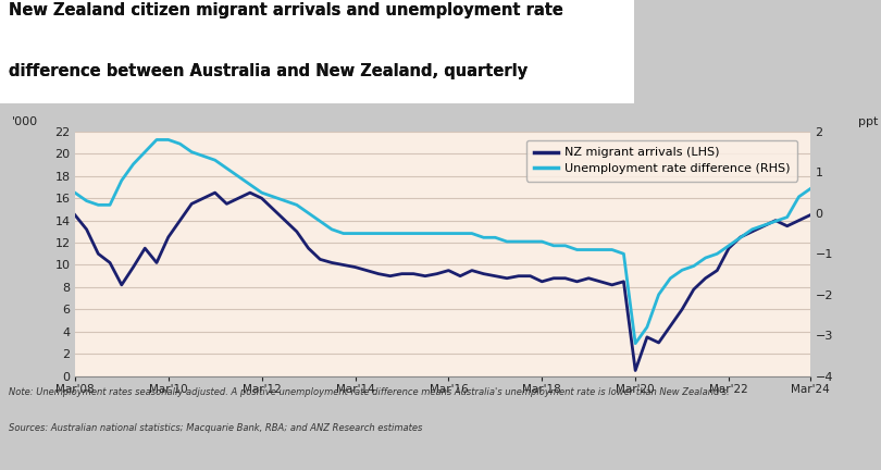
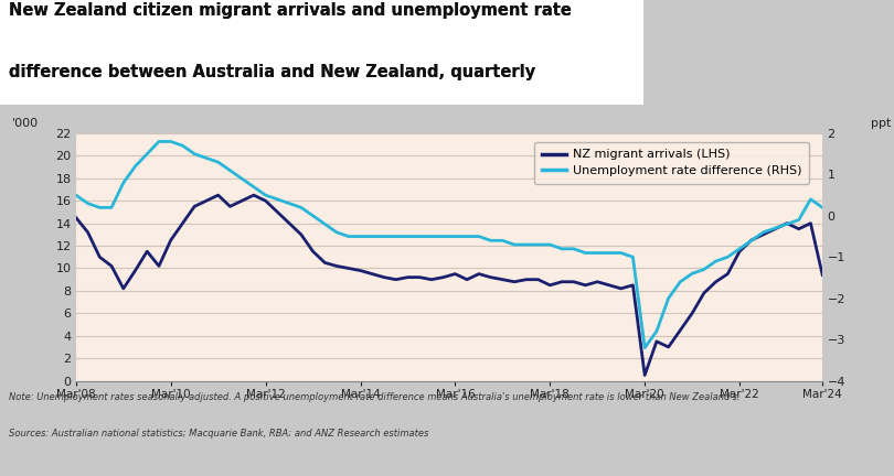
NZ migrant arrivals (LHS)/Mar'24: 14.5 -> 9.4
Unemployment rate difference (RHS)/Mar'24: 0.6 -> 0.2
